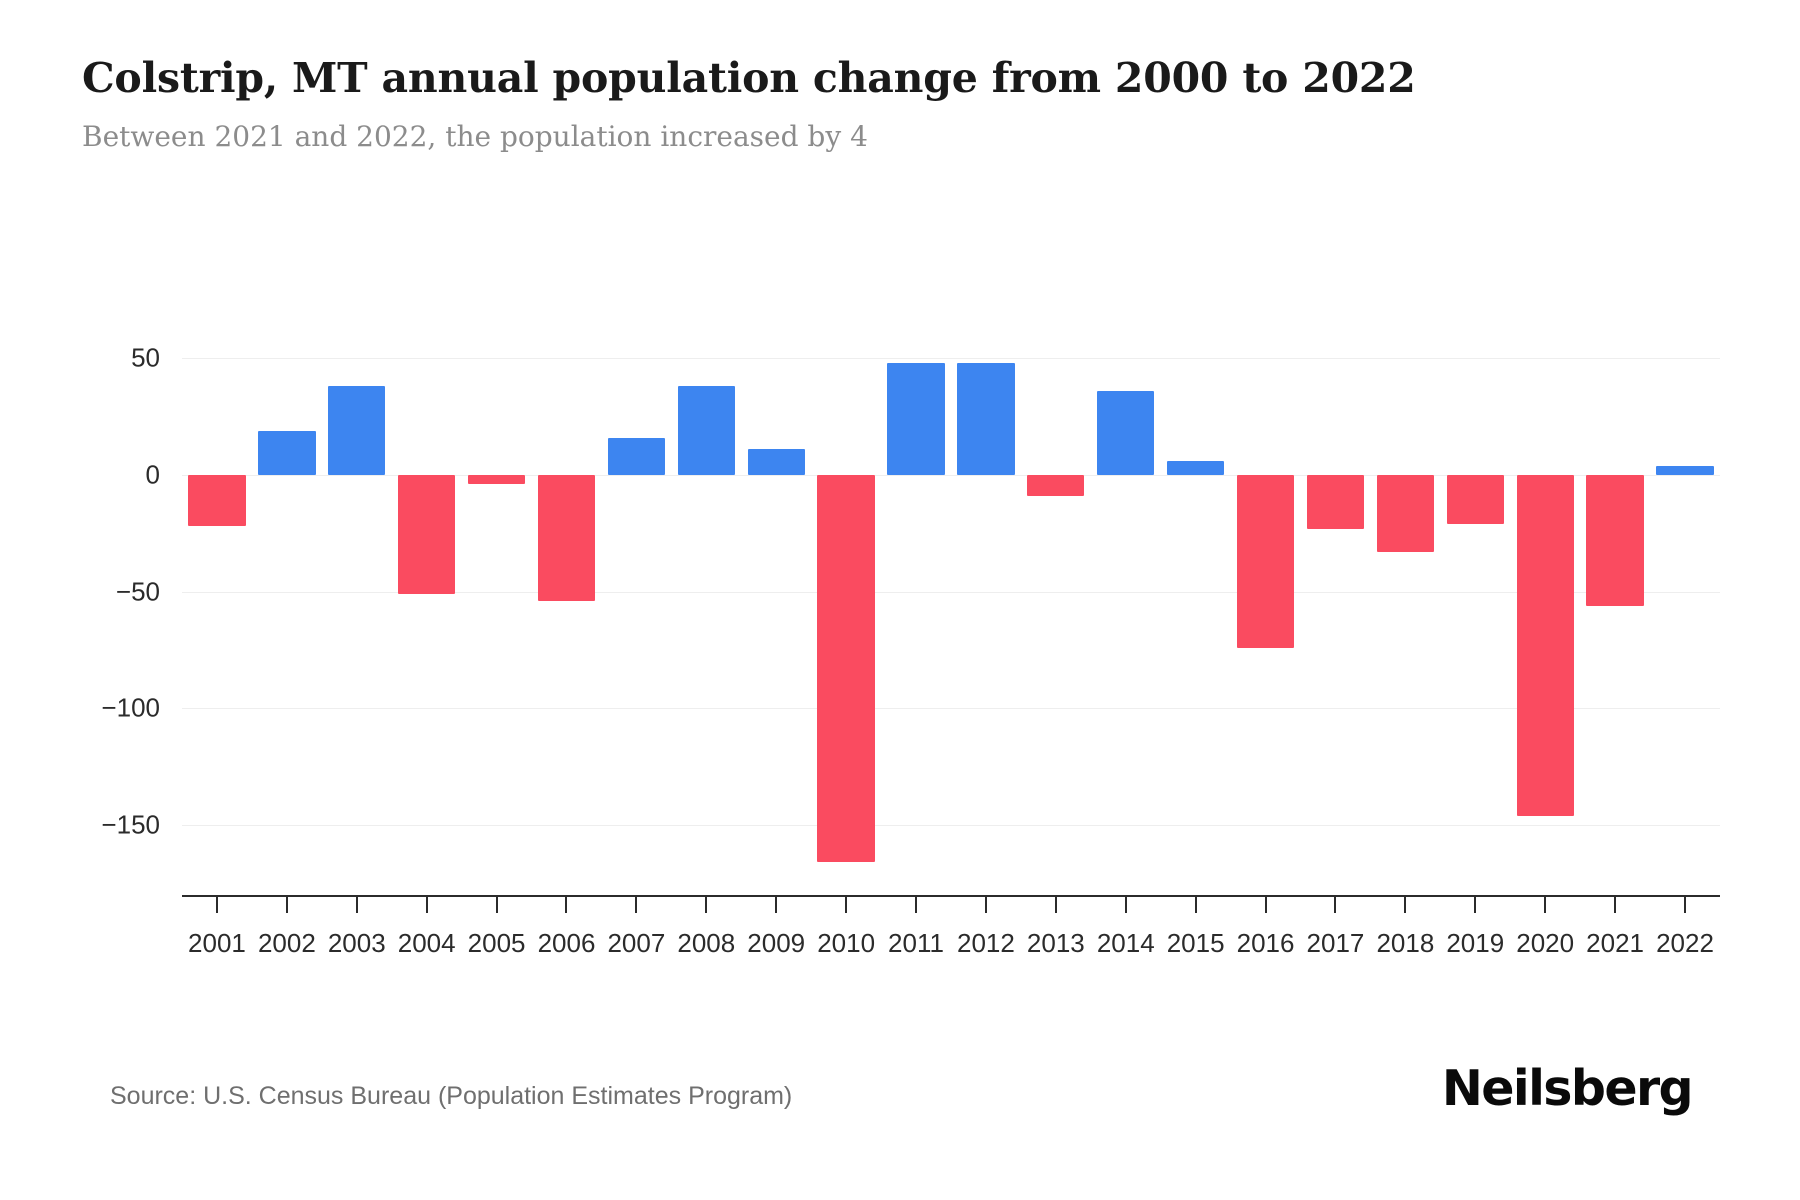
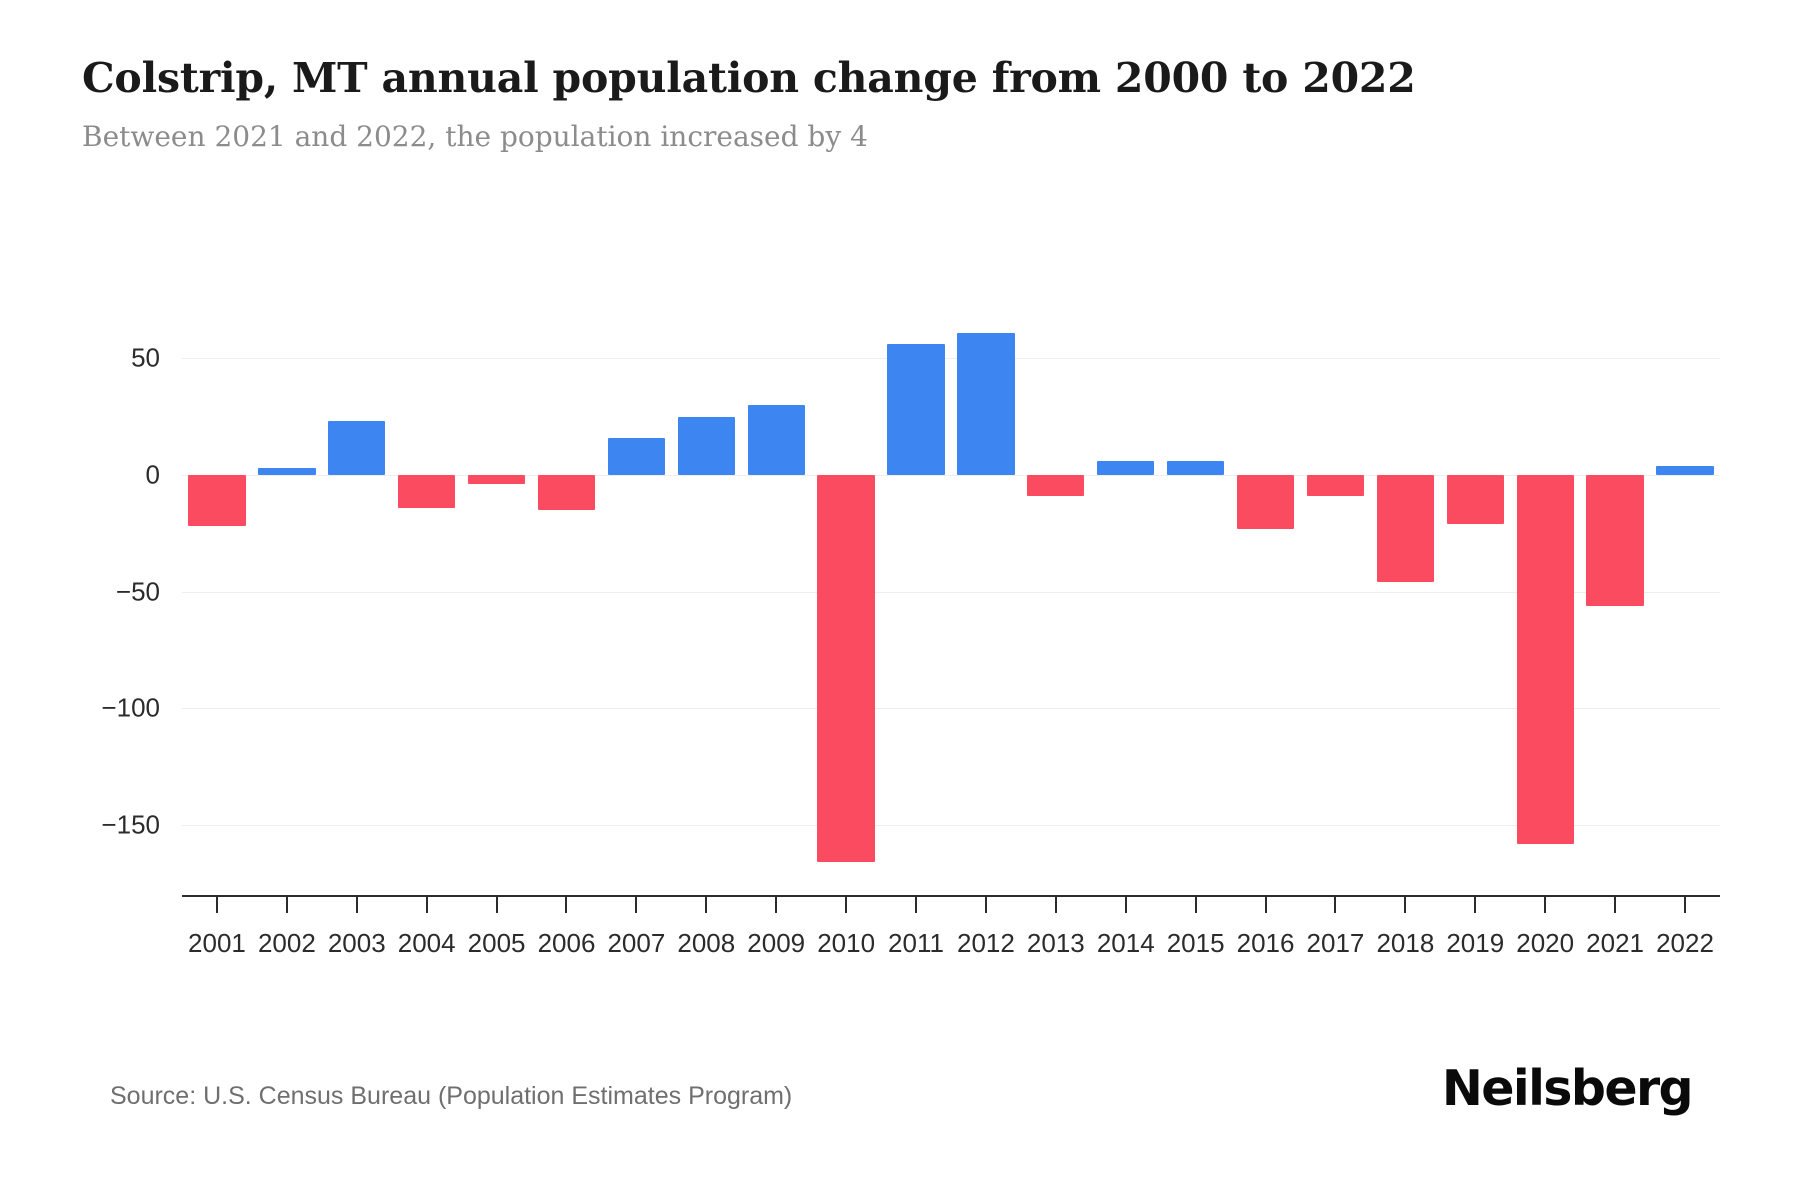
2002: 19 -> 3
2003: 38 -> 23
2004: -51 -> -14
2006: -54 -> -15
2008: 38 -> 25
2009: 11 -> 30
2011: 48 -> 56
2012: 48 -> 61
2014: 36 -> 6
2016: -74 -> -23
2017: -23 -> -9
2018: -33 -> -46
2020: -146 -> -158
